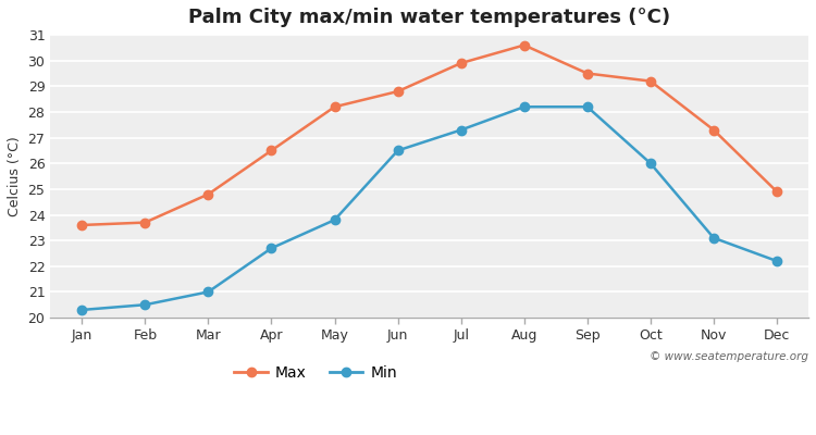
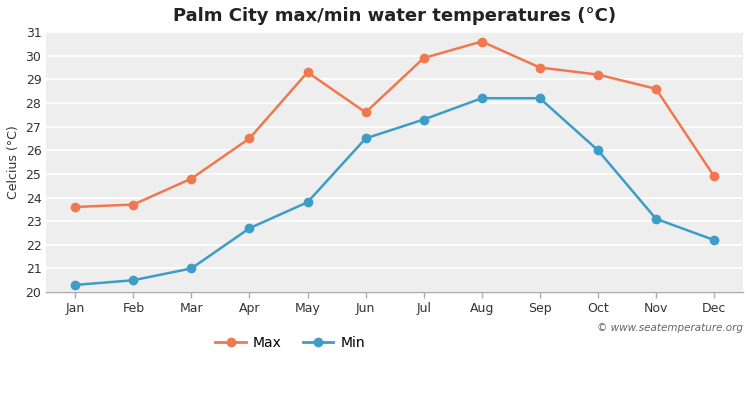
Max/May: 28.2 -> 29.3
Max/Jun: 28.8 -> 27.6
Max/Nov: 27.3 -> 28.6
